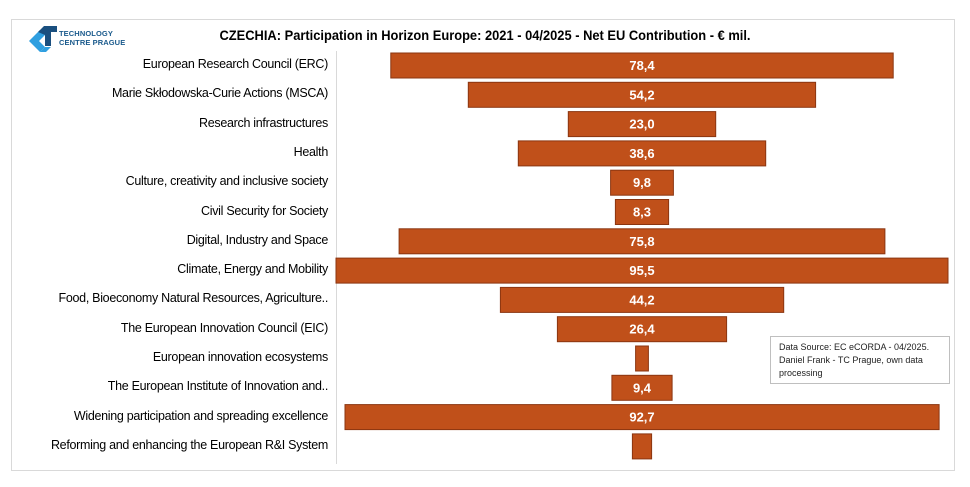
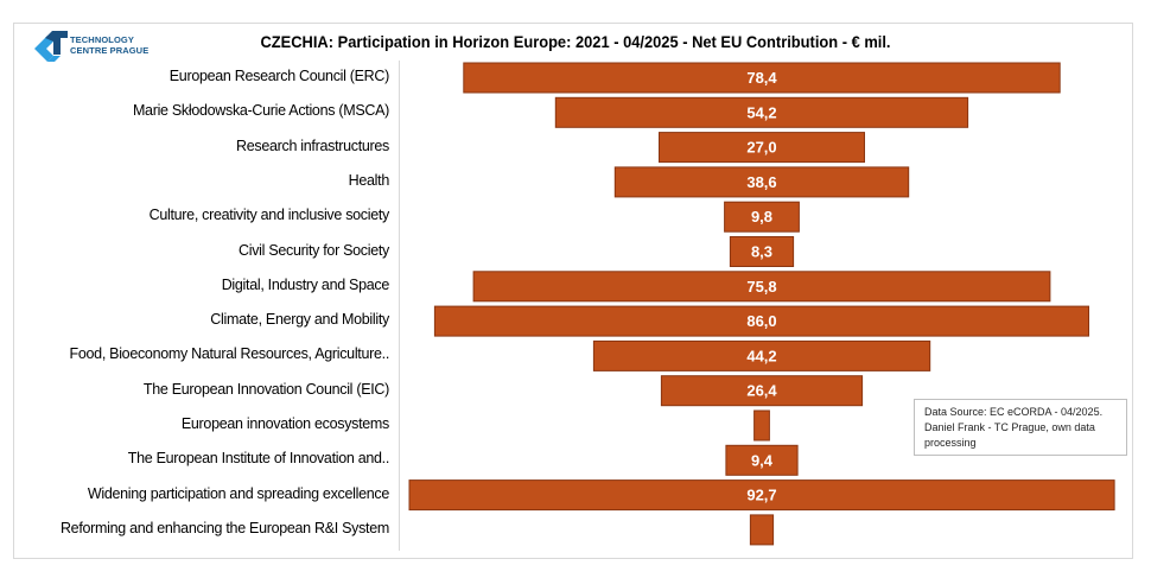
Research infrastructures: 23,0 -> 27,0
Climate, Energy and Mobility: 95,5 -> 86,0
